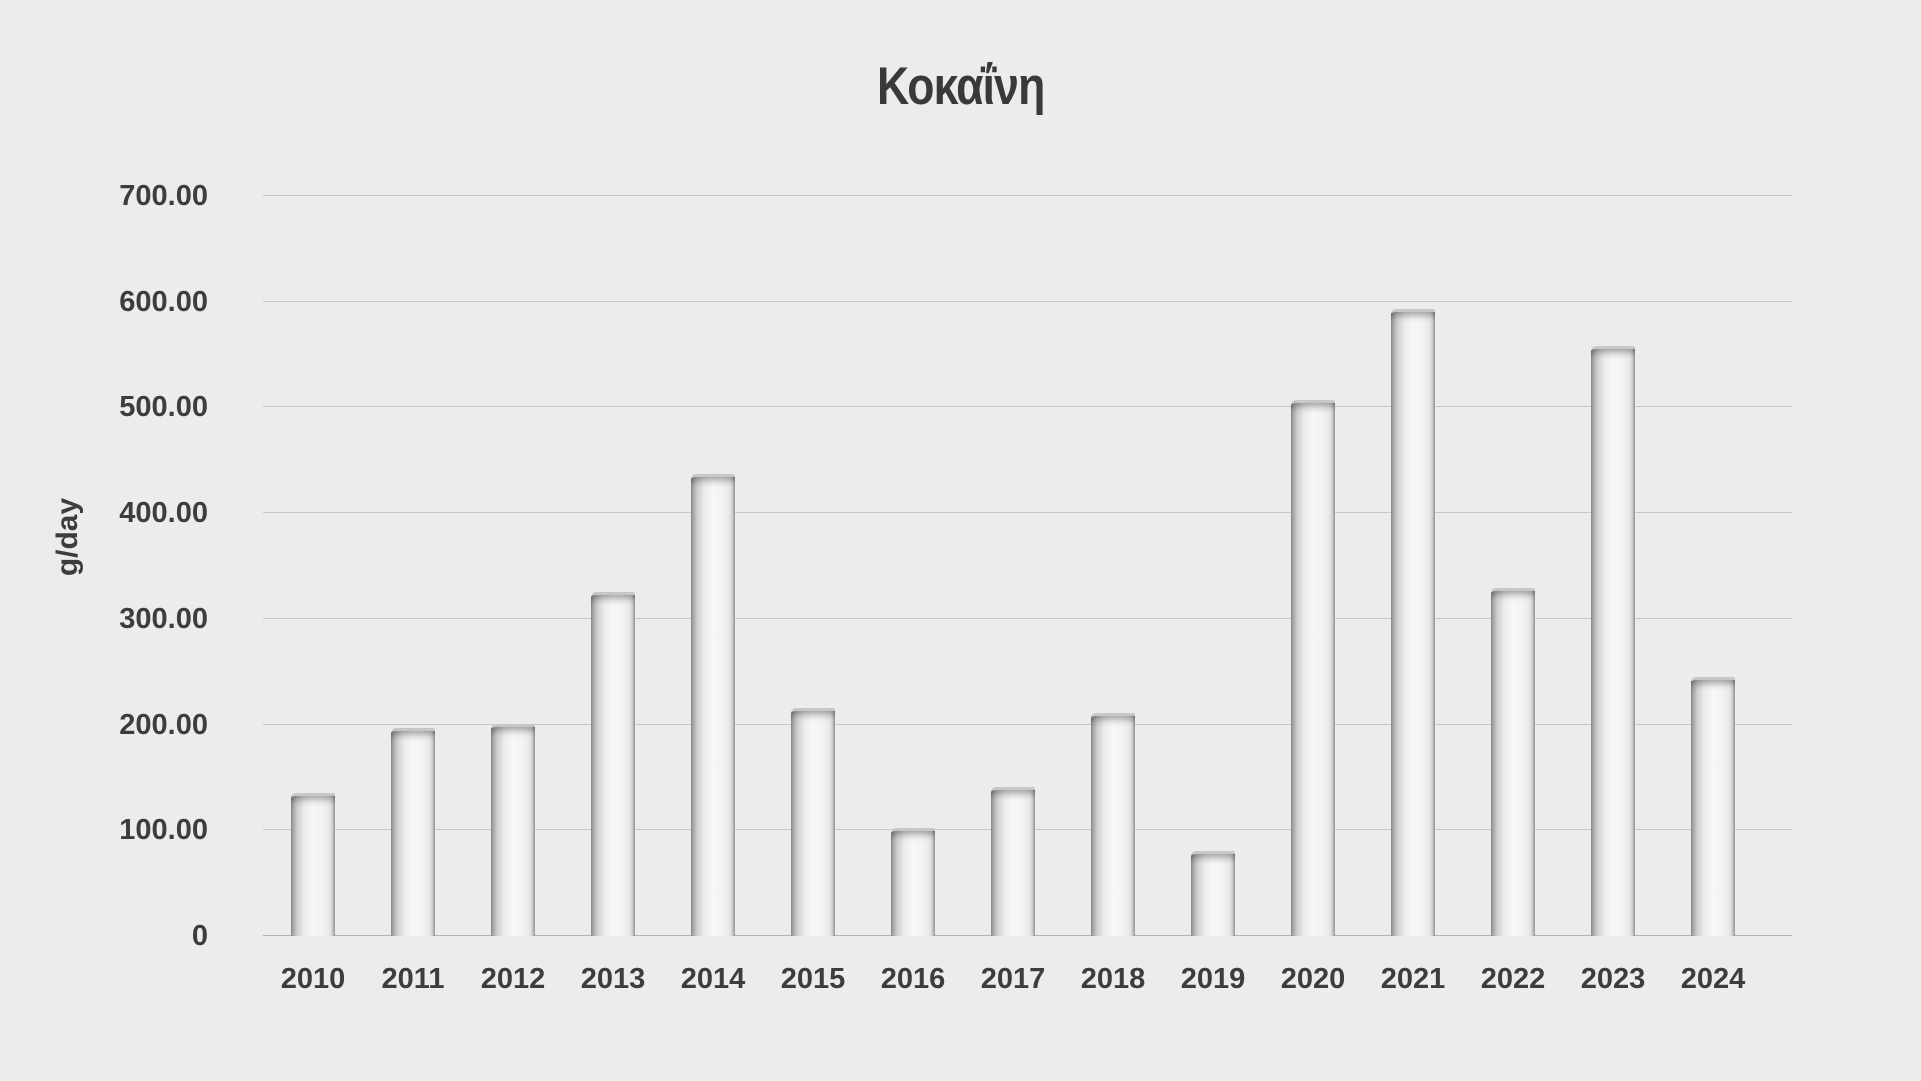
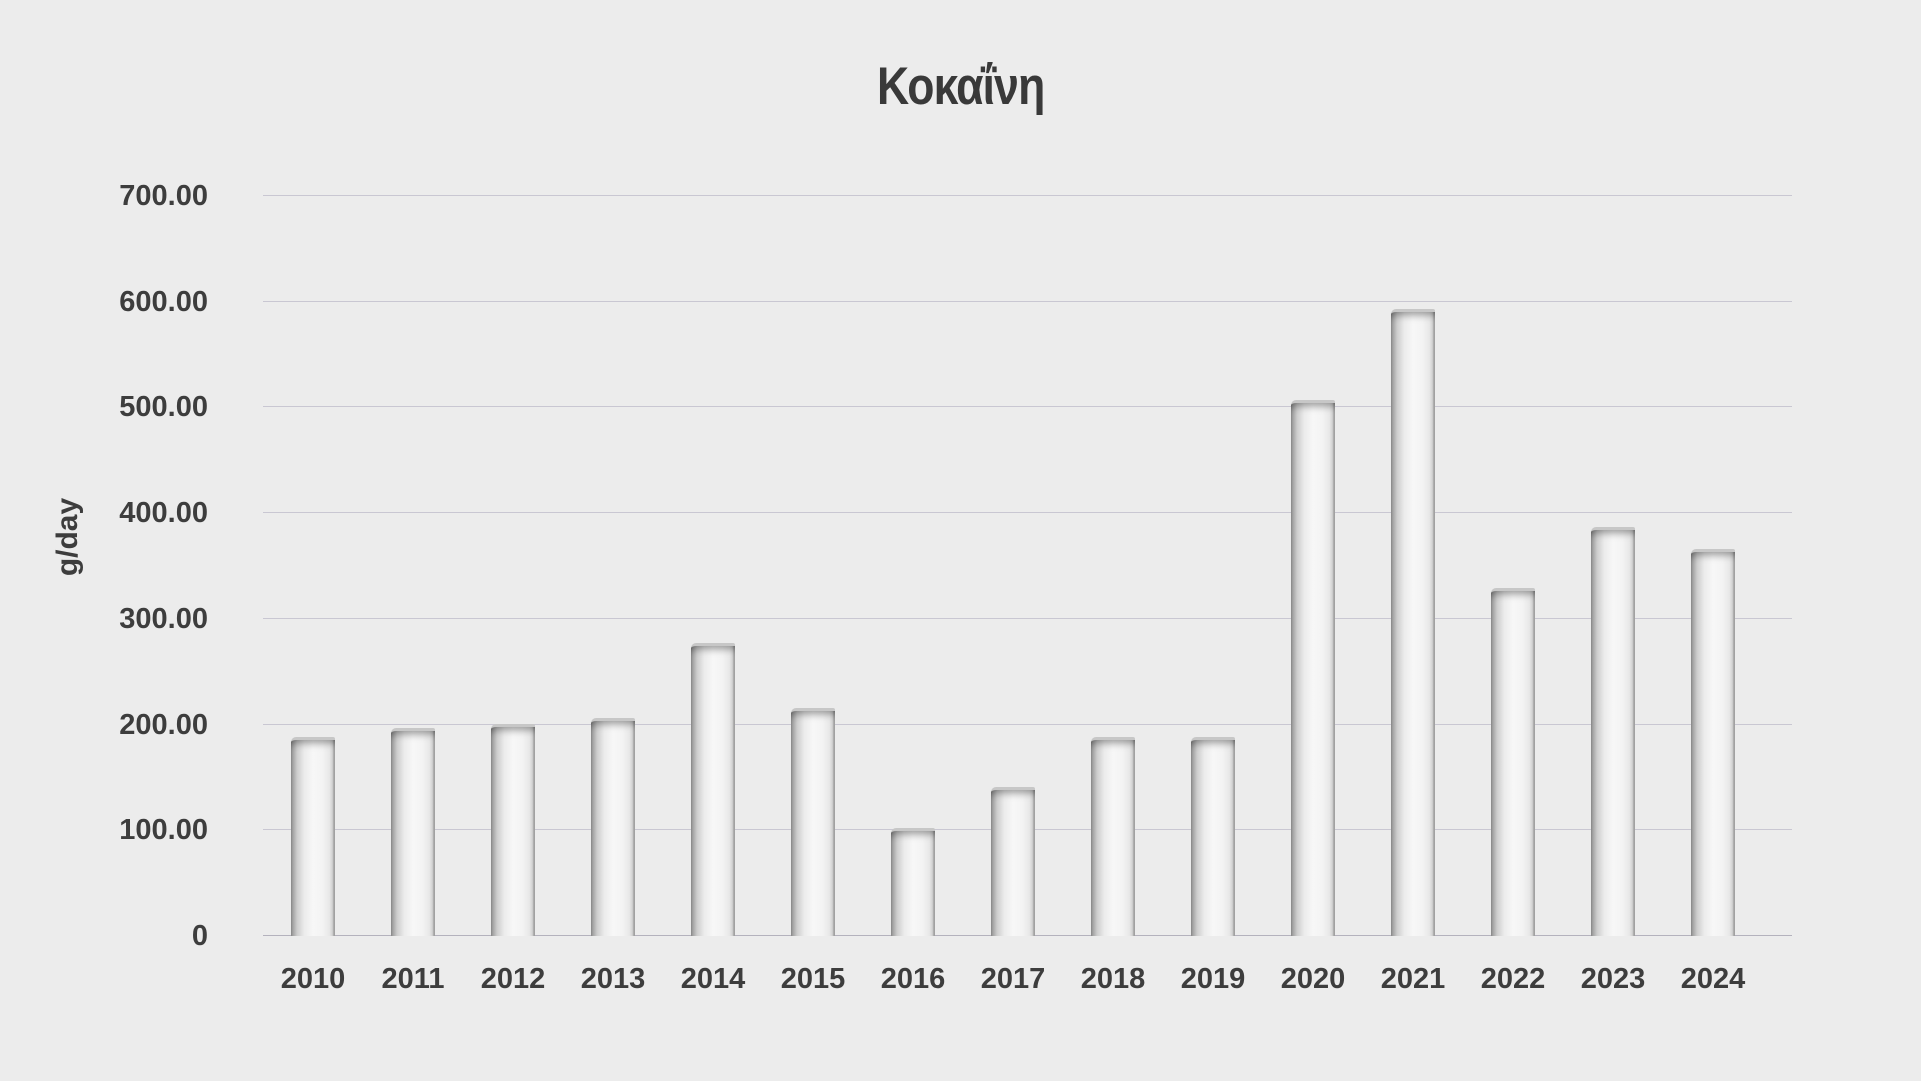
2010: 132 -> 185
2013: 323 -> 203
2014: 434 -> 274
2018: 208 -> 185
2019: 78 -> 185
2023: 555 -> 384
2024: 242 -> 363
